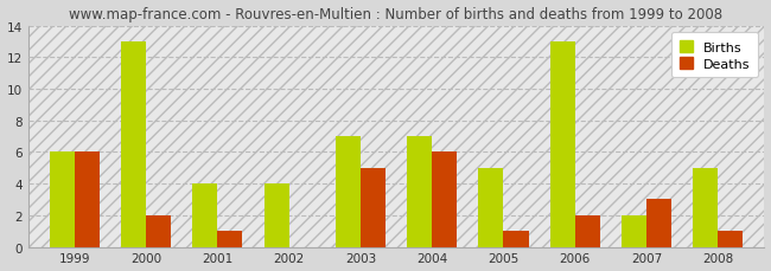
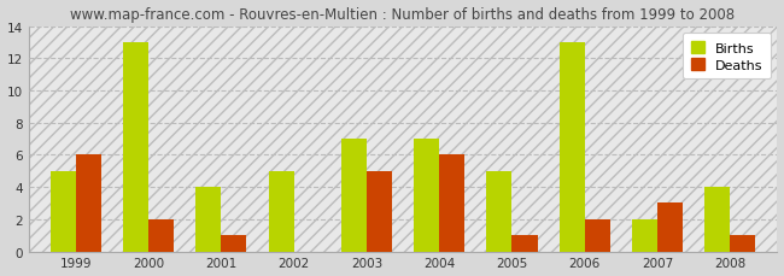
Births/1999: 6 -> 5
Births/2002: 4 -> 5
Births/2008: 5 -> 4
